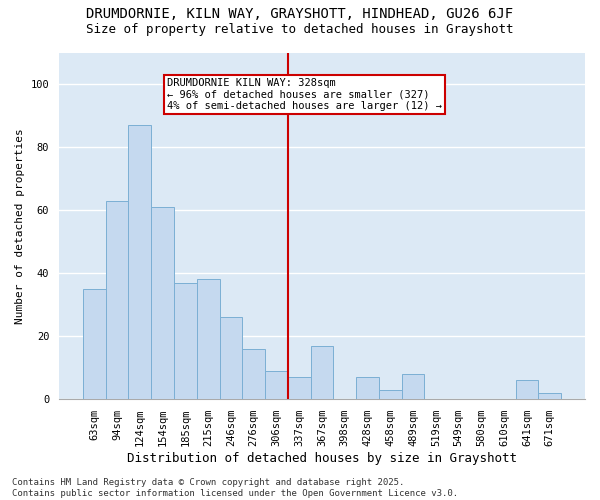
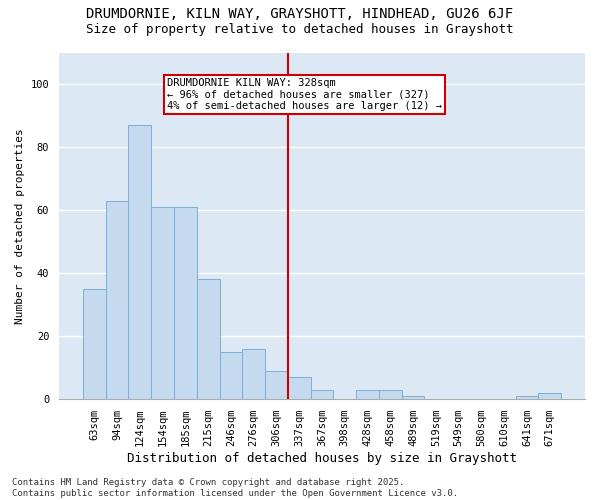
185sqm: 37 -> 61
246sqm: 26 -> 15
367sqm: 17 -> 3
428sqm: 7 -> 3
489sqm: 8 -> 1
641sqm: 6 -> 1
